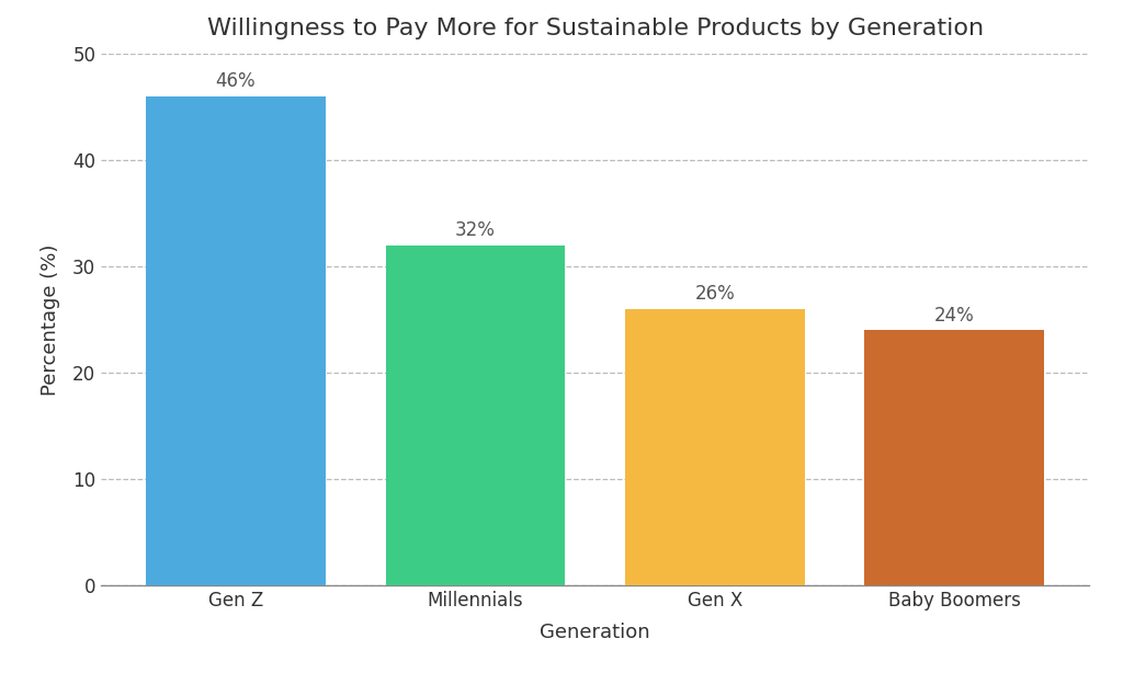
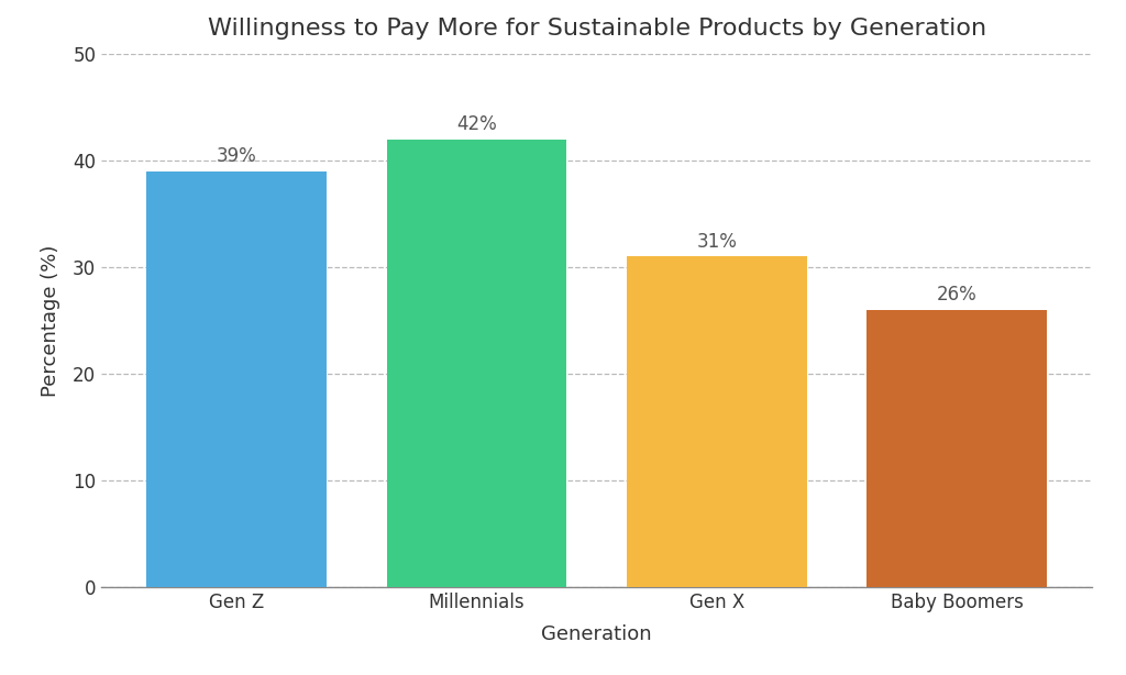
Gen Z: 46% -> 39%
Millennials: 32% -> 42%
Gen X: 26% -> 31%
Baby Boomers: 24% -> 26%
